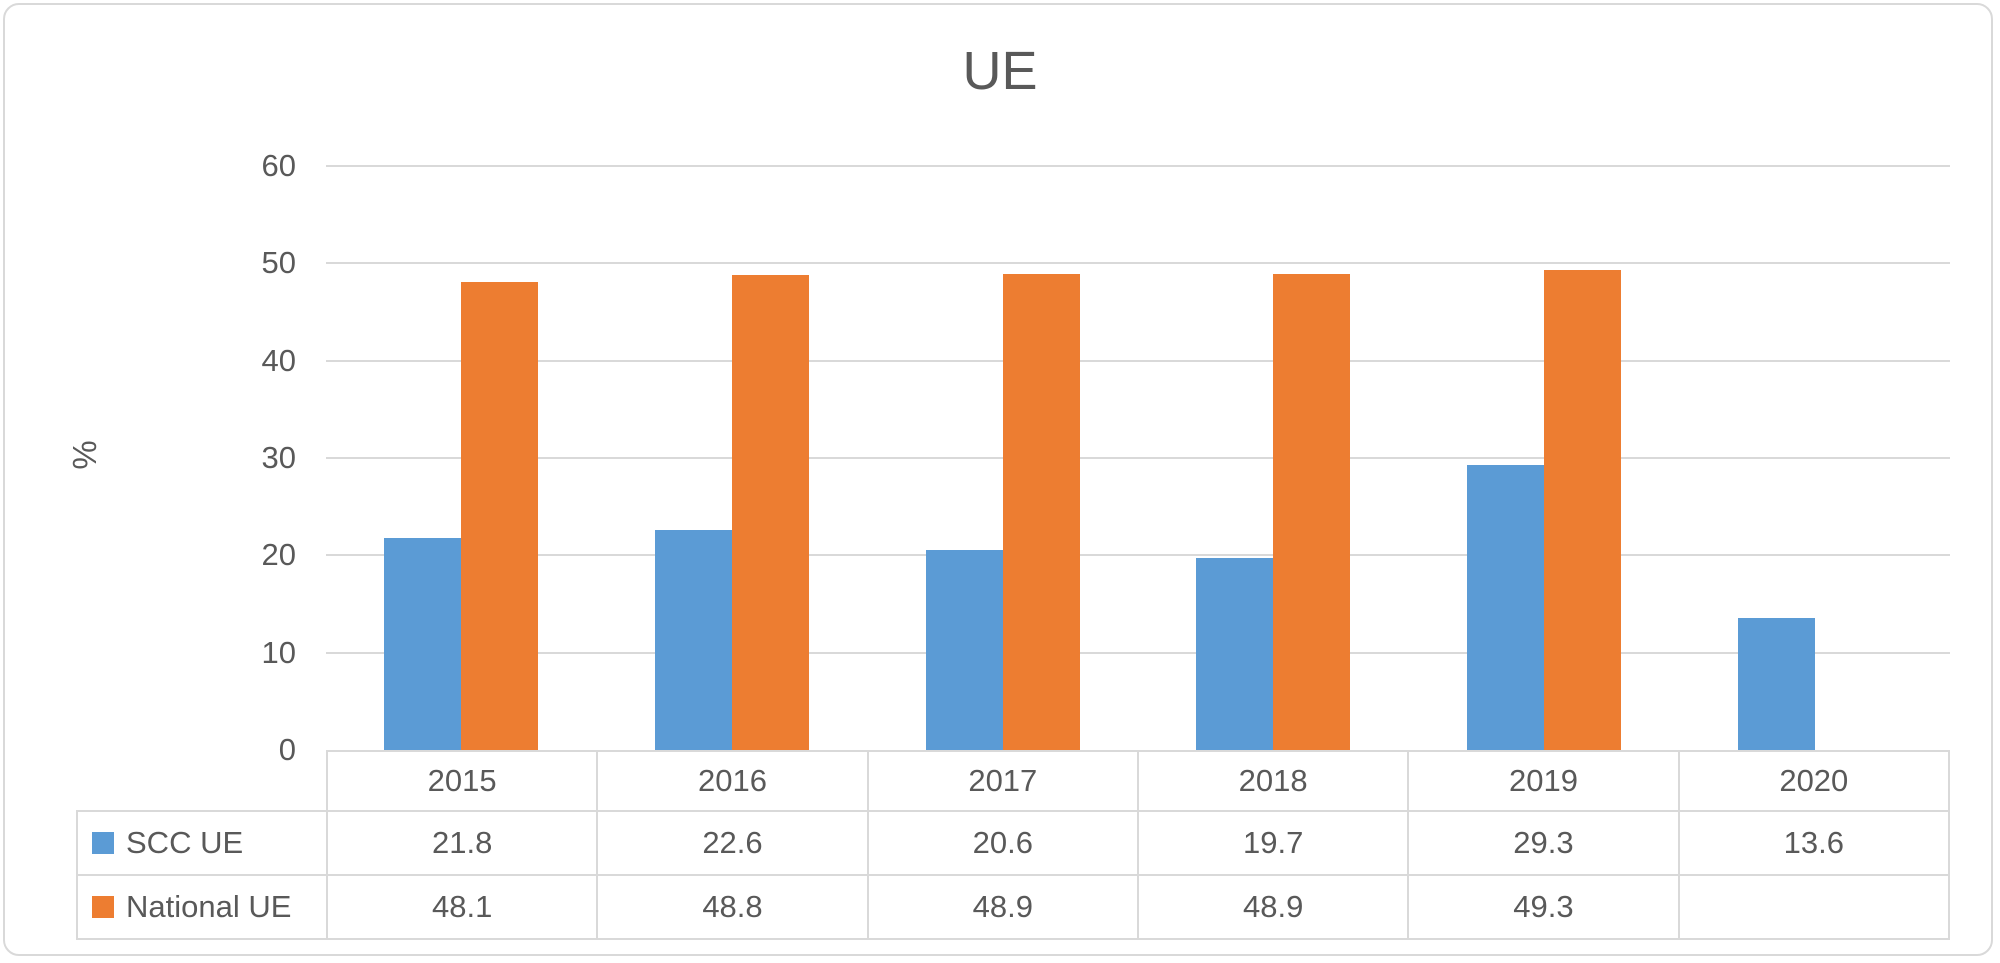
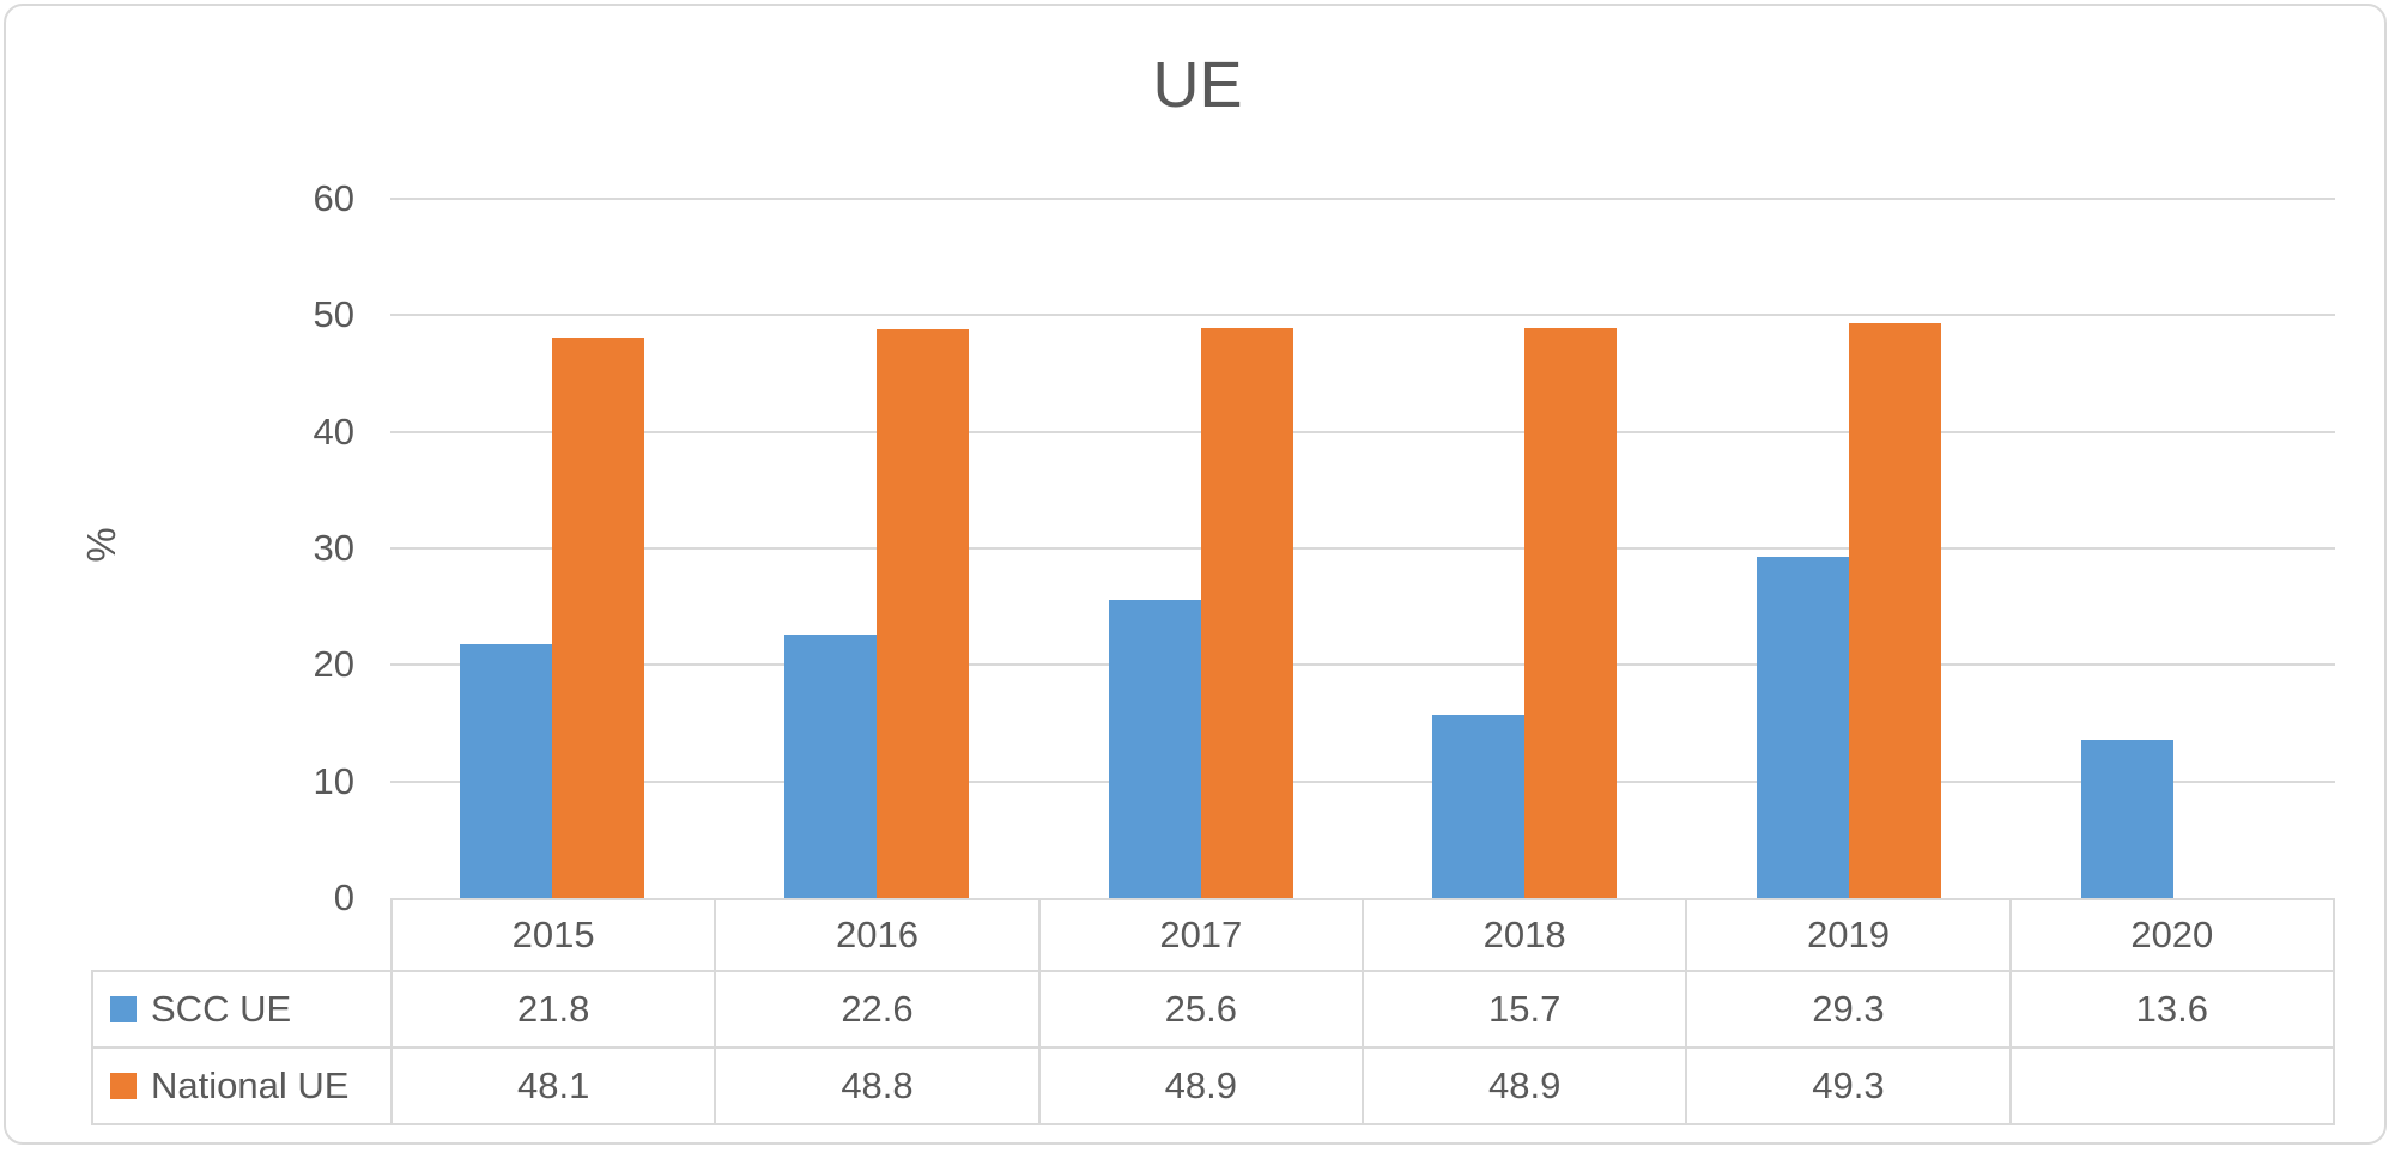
SCC UE/2017: 20.6 -> 25.6
SCC UE/2018: 19.7 -> 15.7
